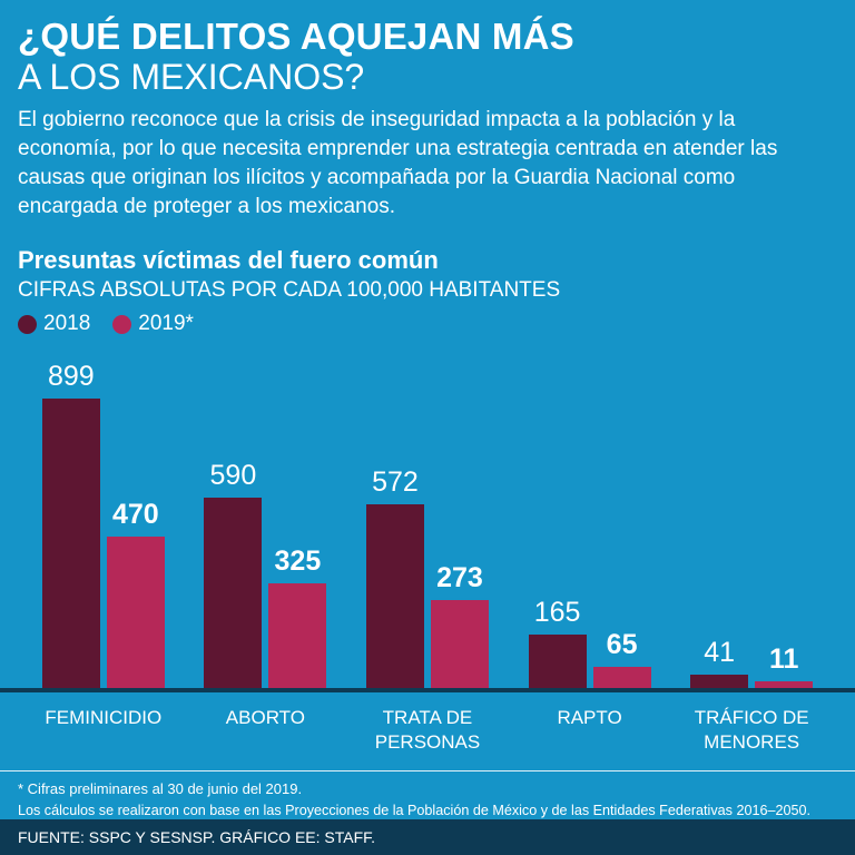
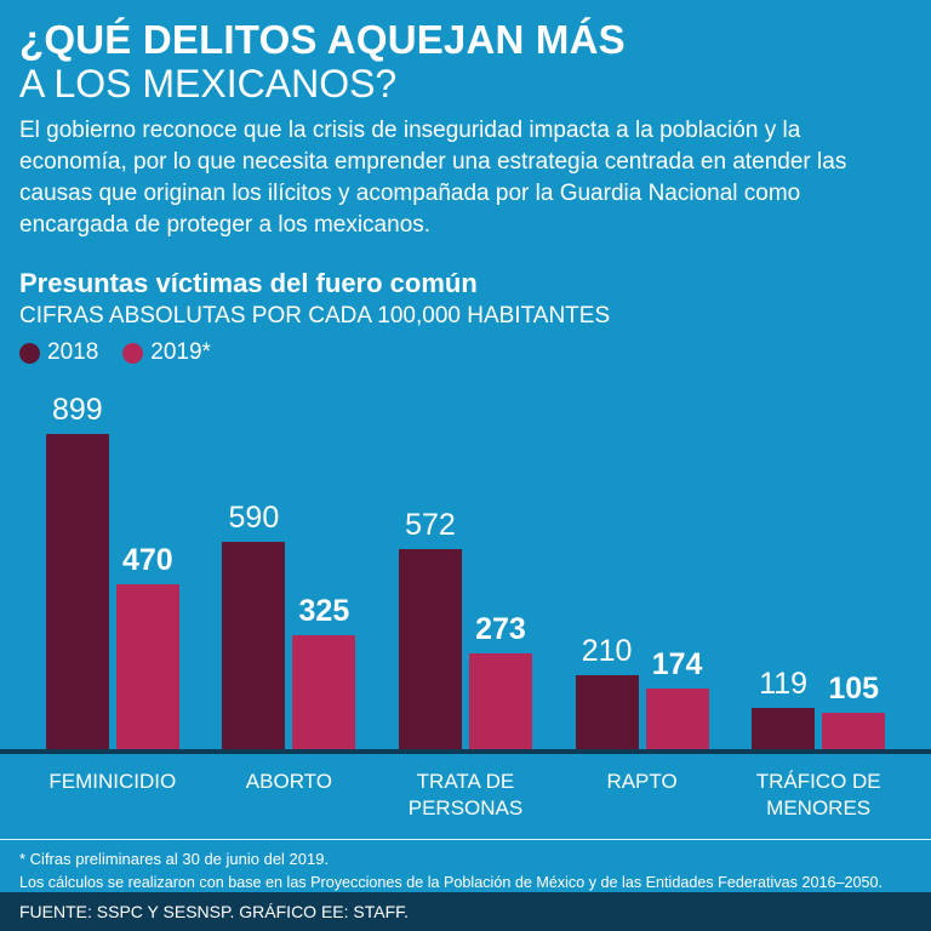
2018/RAPTO: 165 -> 210
2019*/RAPTO: 65 -> 174
2018/TRÁFICO DE MENORES: 41 -> 119
2019*/TRÁFICO DE MENORES: 11 -> 105
